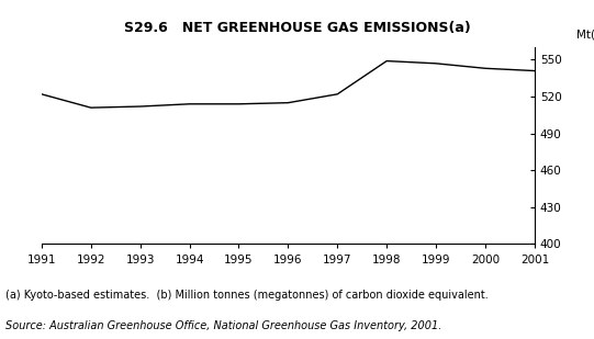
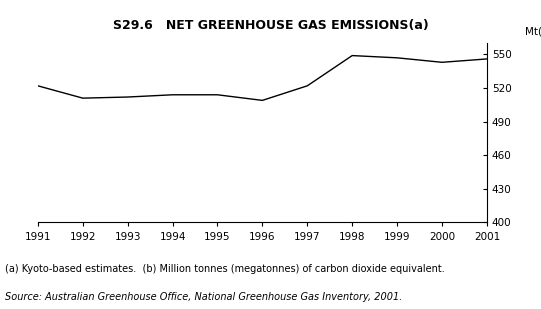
1996: 515 -> 509
2001: 541 -> 546
